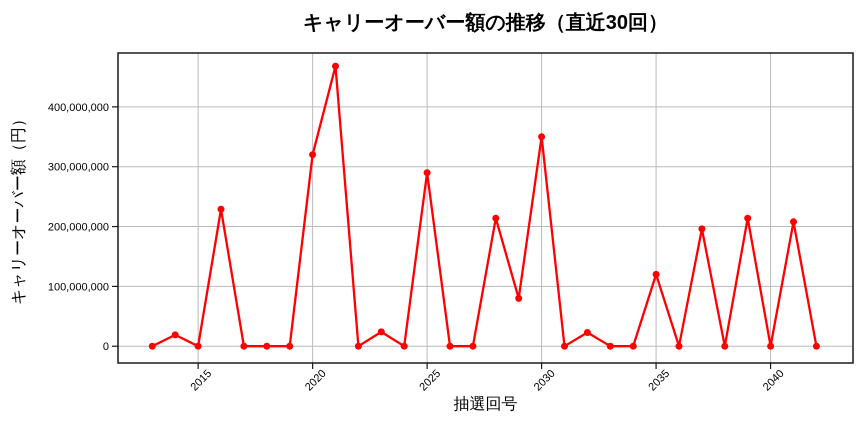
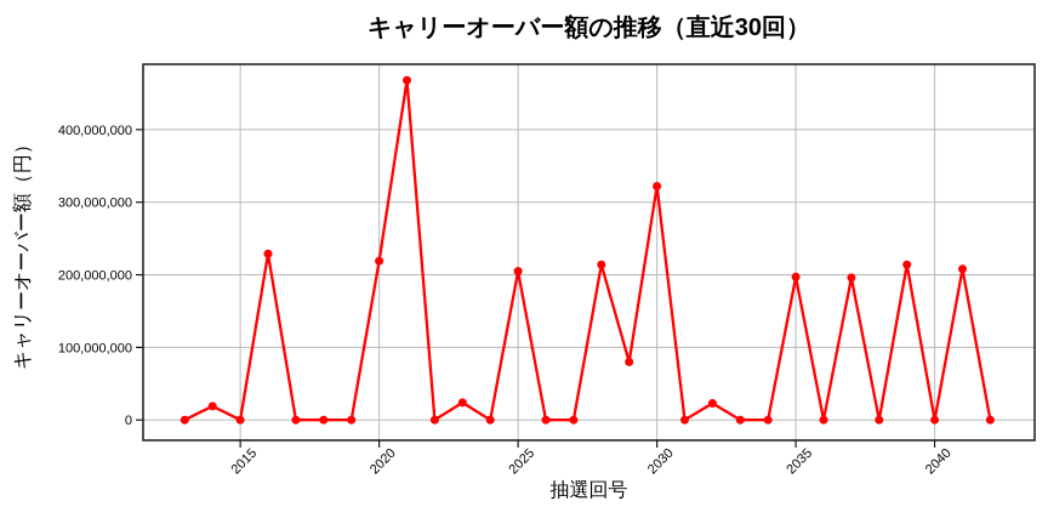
2020: 320000000 -> 220000000
2025: 290000000 -> 200000000
2030: 350000000 -> 320000000
2035: 120000000 -> 200000000
